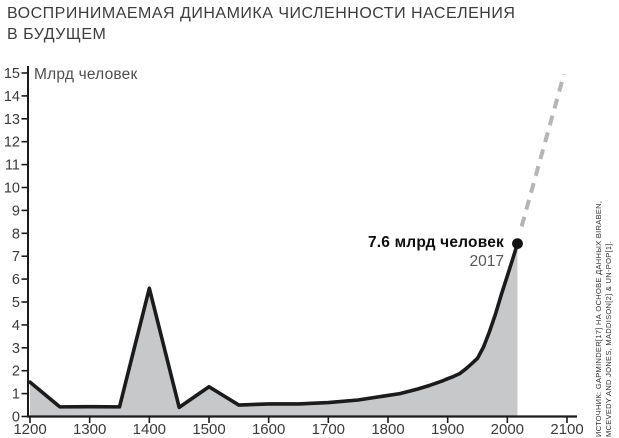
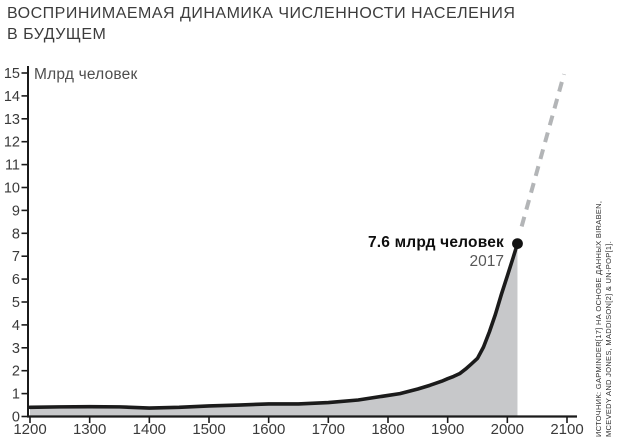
1200: 1.5 -> 0.4
1400: 5.6 -> 0.4
1500: 1.3 -> 0.5
